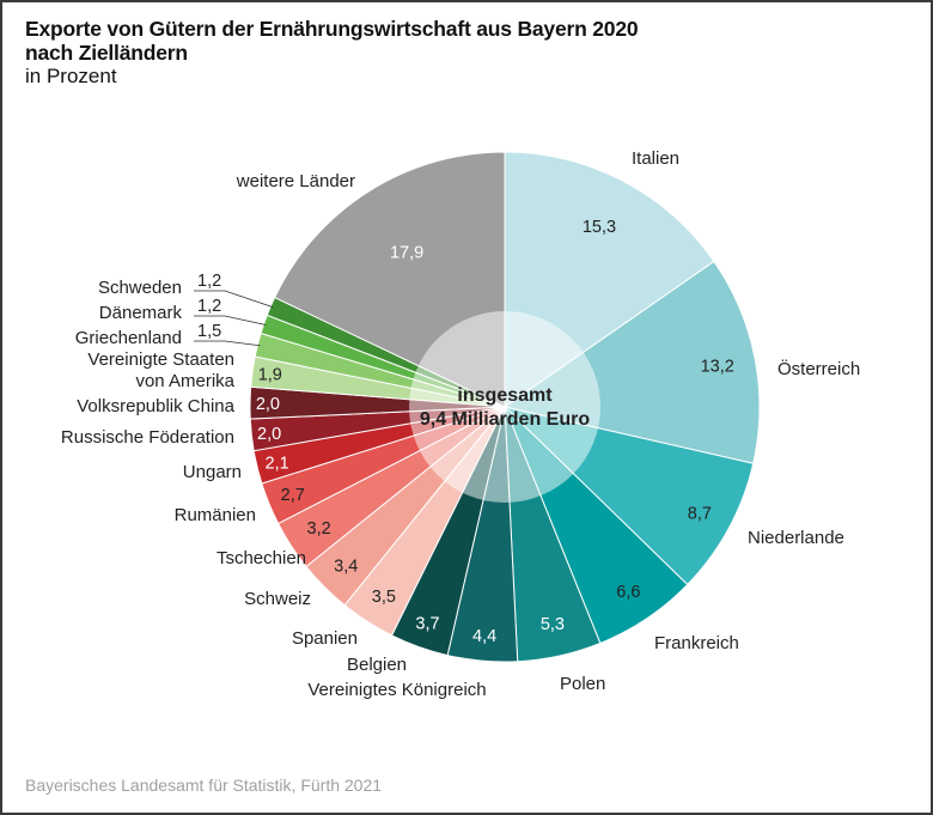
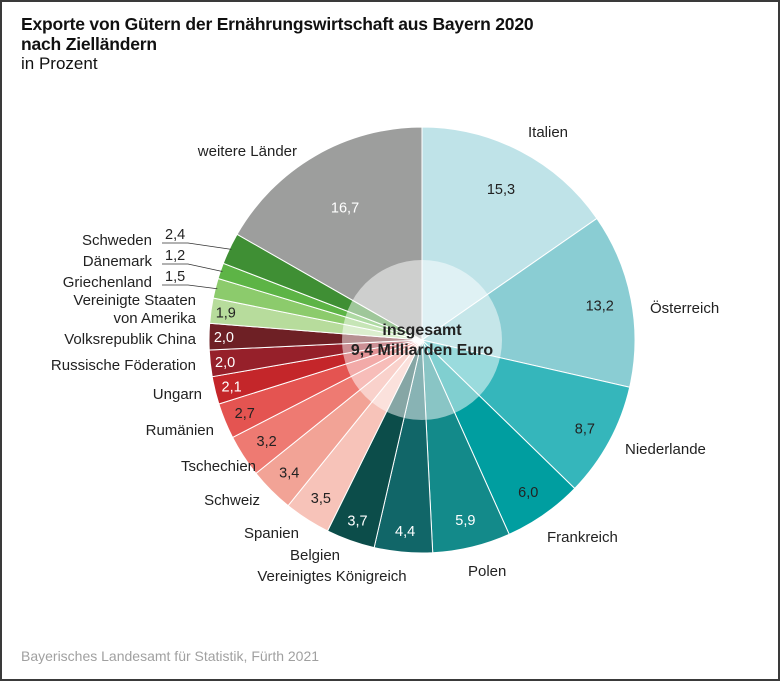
Frankreich: 6,6 -> 6,0
Polen: 5,3 -> 5,9
Schweden: 1,2 -> 2,4
weitere Länder: 17,9 -> 16,7
